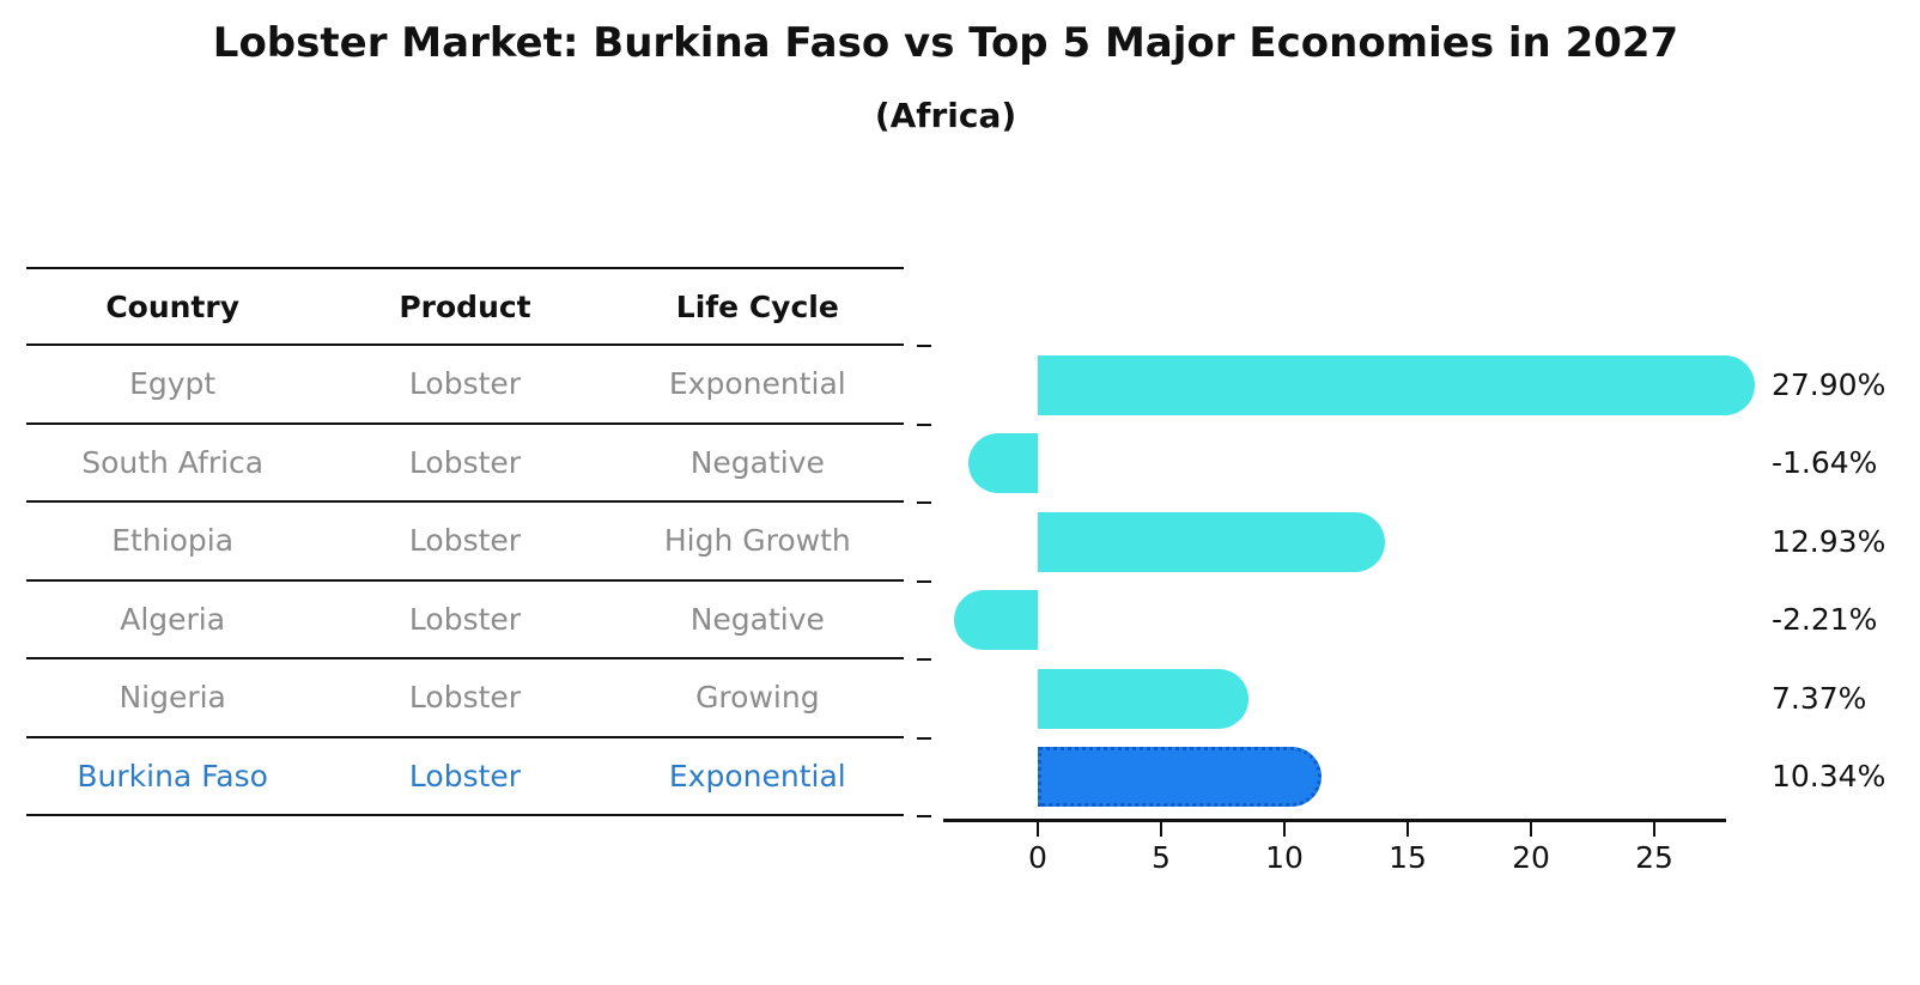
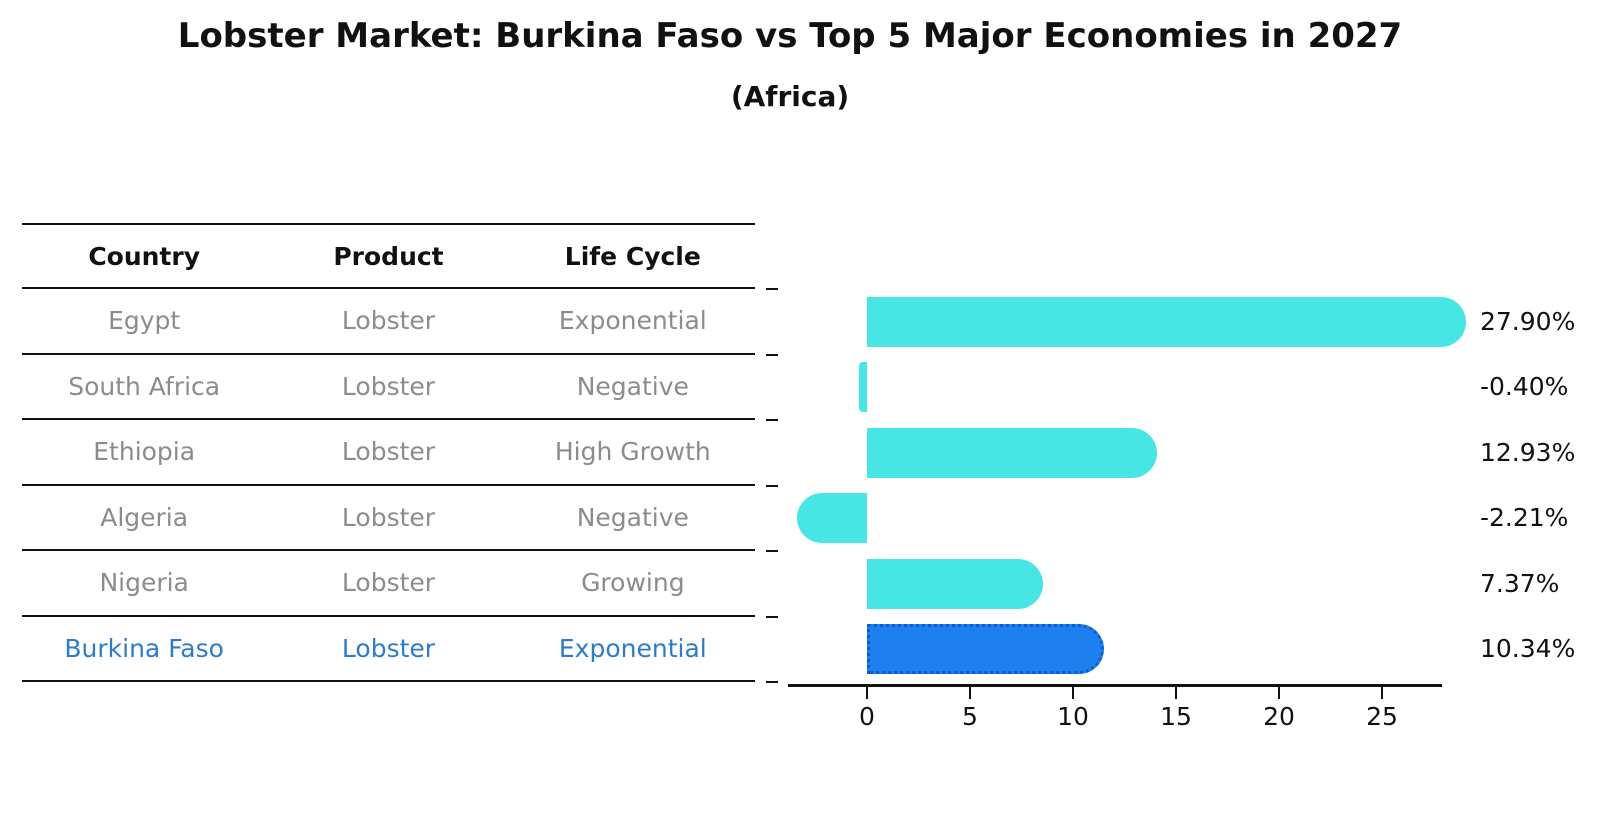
South Africa: -1.64% -> -0.40%
